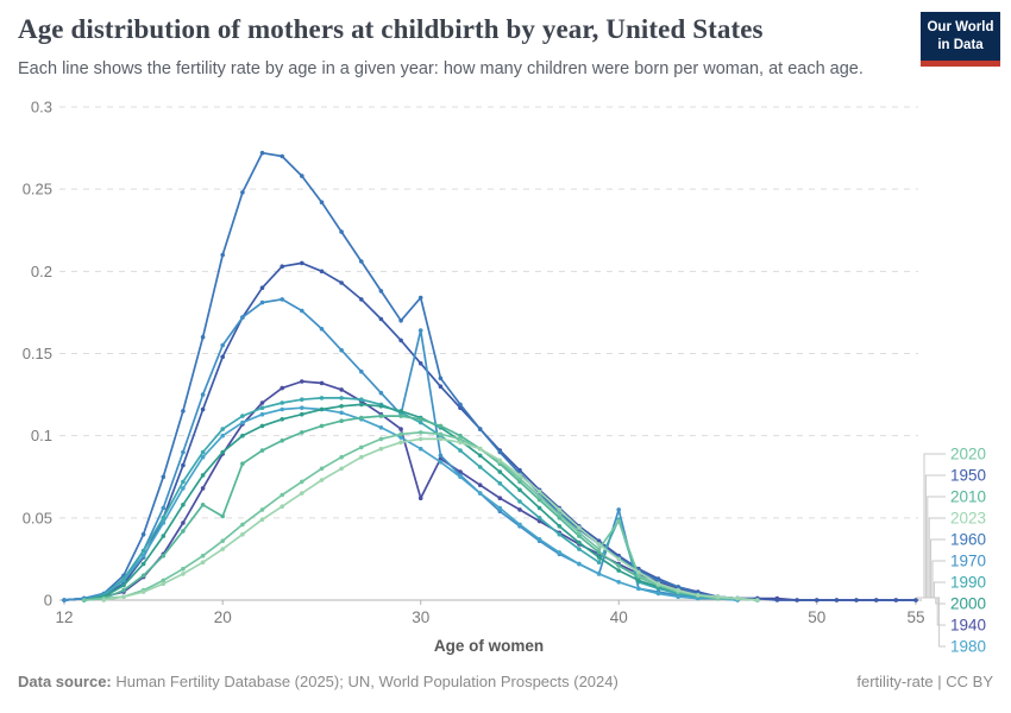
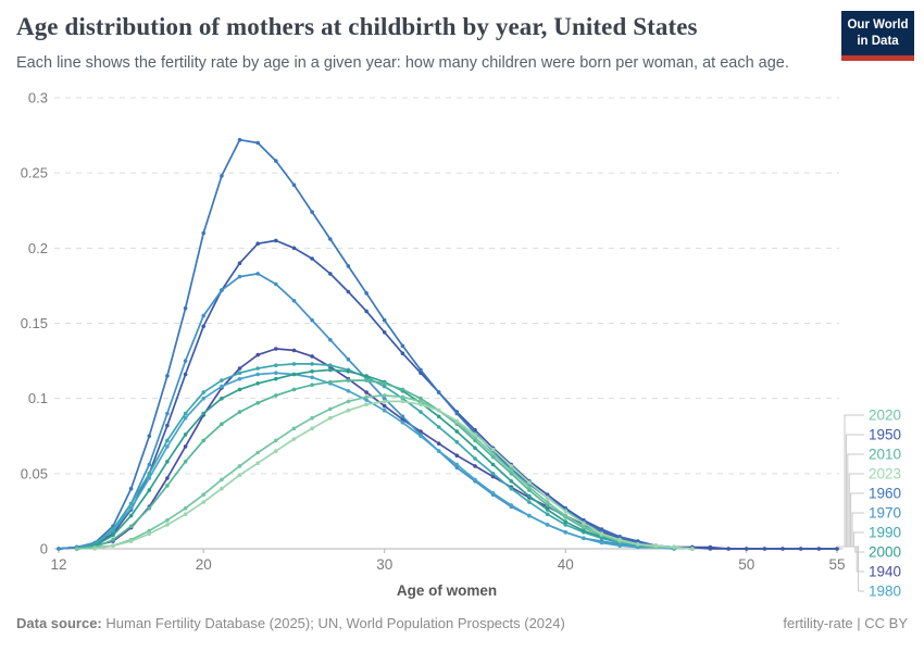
2010/20: 0.051 -> 0.072
1940/30: 0.062 -> 0.095
1960/30: 0.184 -> 0.152
1970/30: 0.164 -> 0.100
1970/40: 0.055 -> 0.011
1990/40: 0.049 -> 0.016
2020/40: 0.048 -> 0.022
